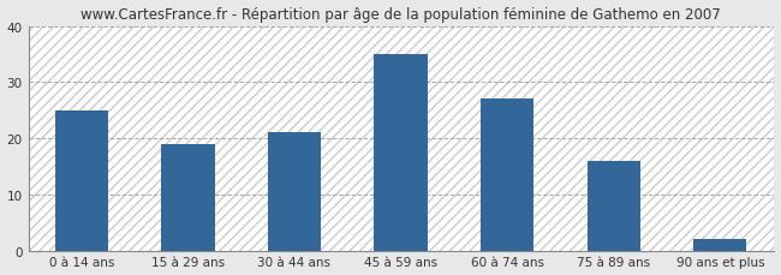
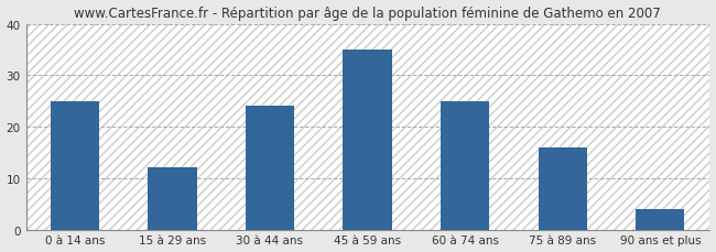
15 à 29 ans: 19 -> 12
30 à 44 ans: 21 -> 24
60 à 74 ans: 27 -> 25
90 ans et plus: 2 -> 4
